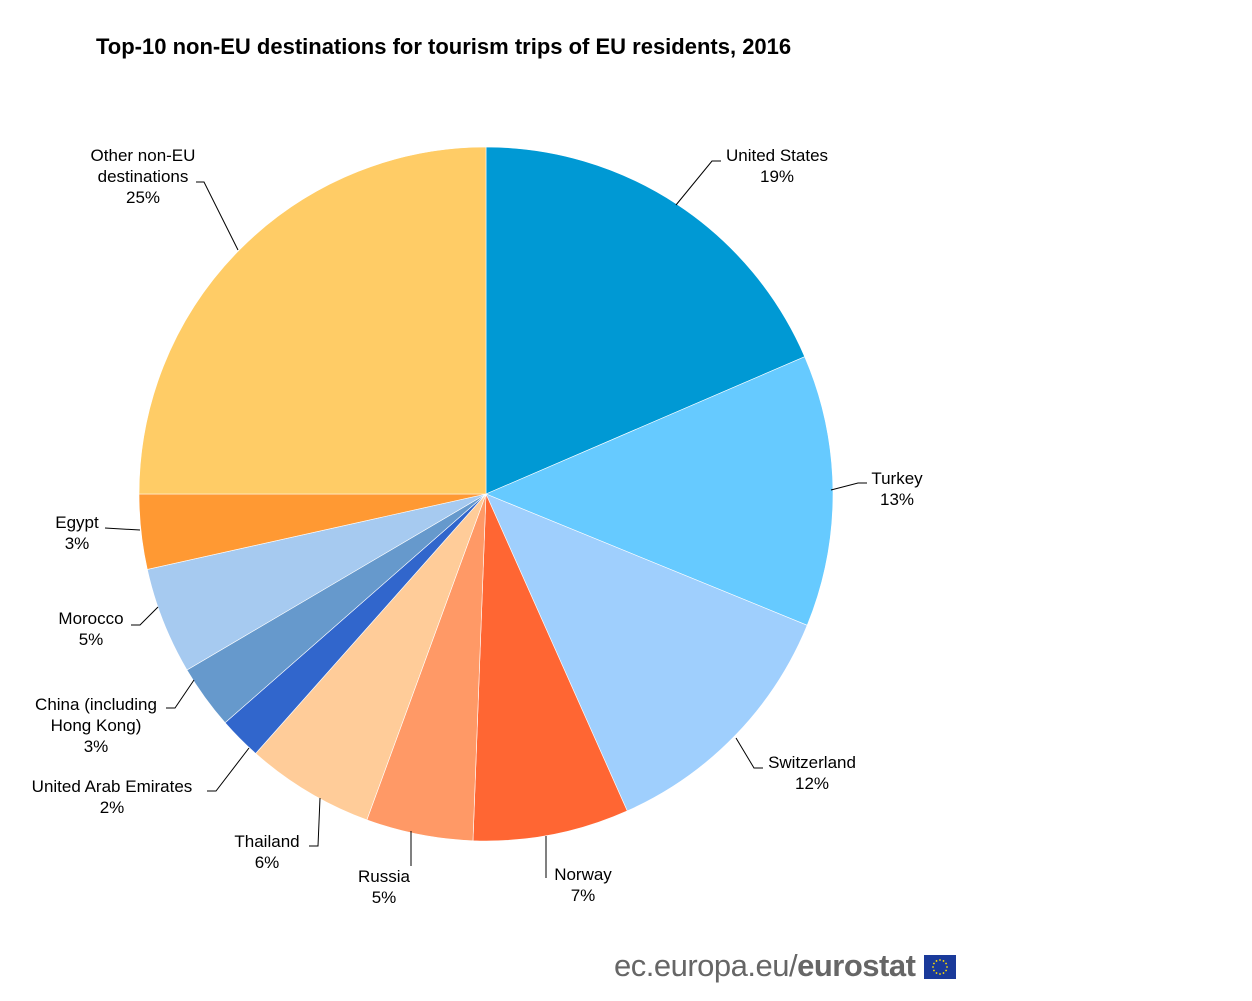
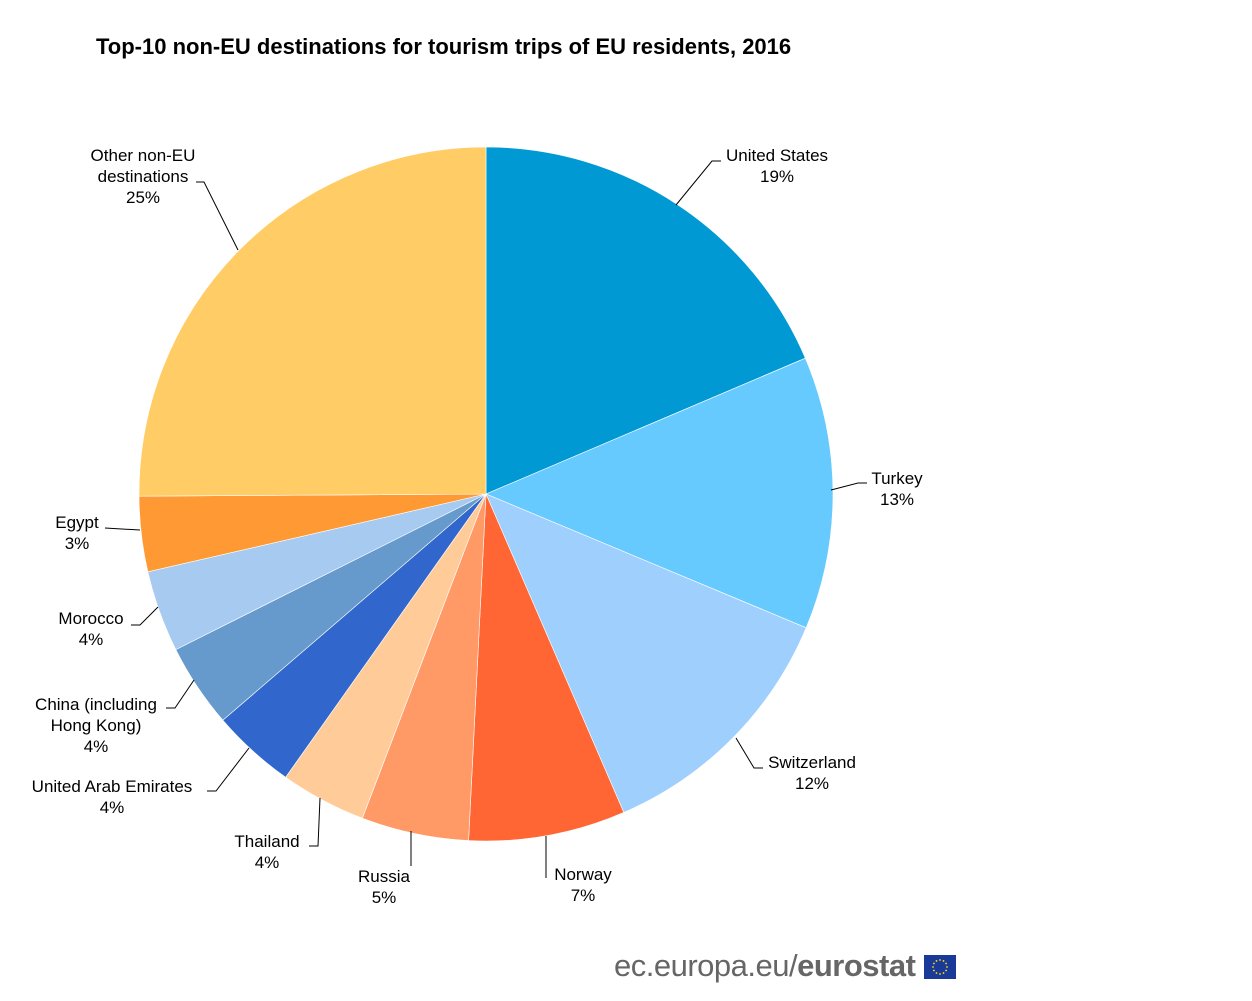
Thailand: 6% -> 4%
United Arab Emirates: 2% -> 4%
China (including Hong Kong): 3% -> 4%
Morocco: 5% -> 4%
